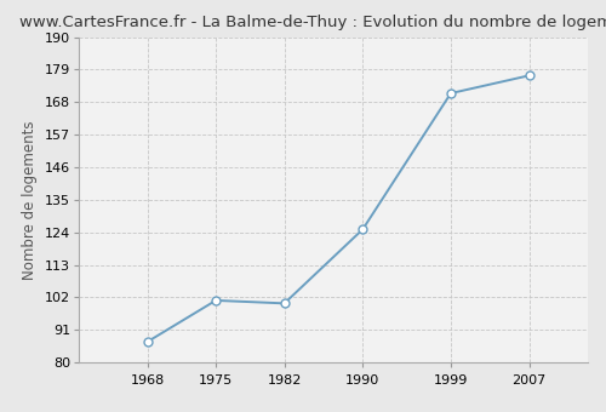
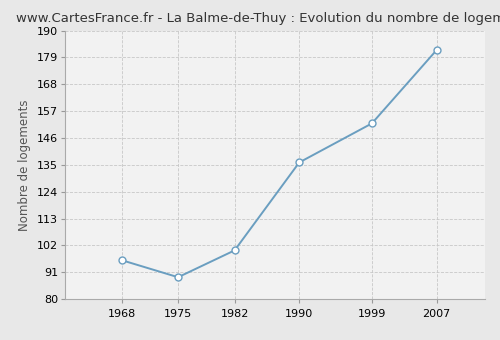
1968: 87 -> 96
1975: 101 -> 89
1990: 125 -> 136
1999: 171 -> 152
2007: 177 -> 182
